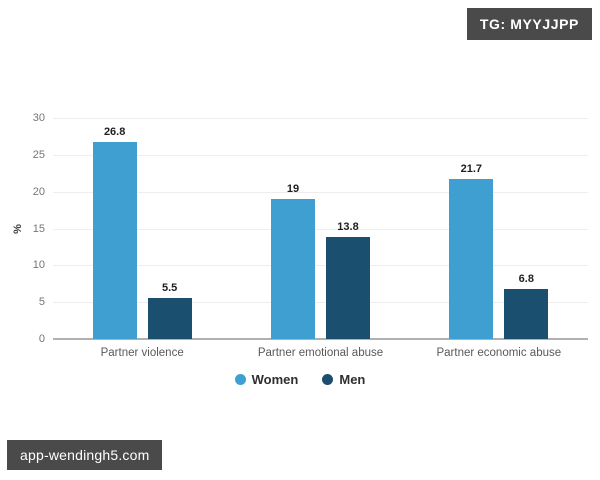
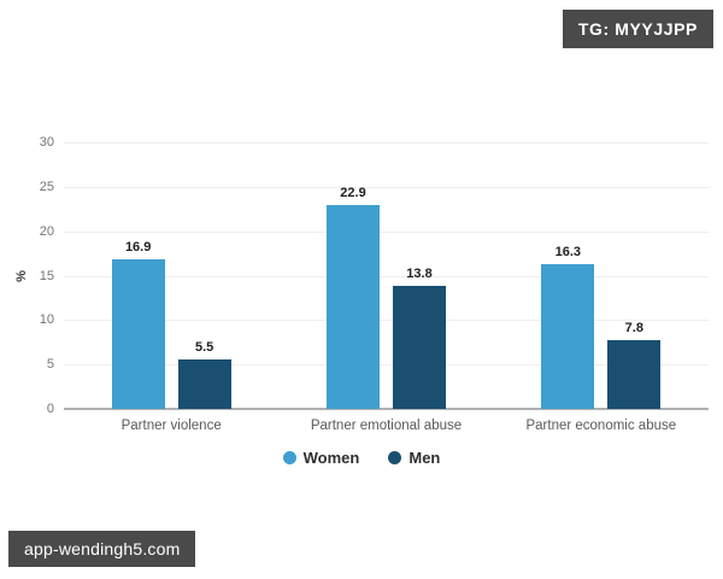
Women/Partner violence: 26.8 -> 16.9
Women/Partner emotional abuse: 19 -> 22.9
Women/Partner economic abuse: 21.7 -> 16.3
Men/Partner economic abuse: 6.8 -> 7.8
